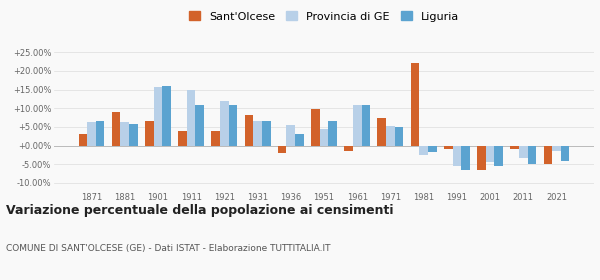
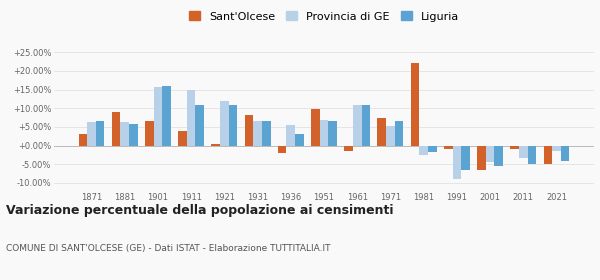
Sant'Olcese/1921: 4.0% -> 0.5%
Provincia di GE/1951: 4.5% -> 6.8%
Liguria/1971: 5.0% -> 6.6%
Provincia di GE/1991: -5.5% -> -9.0%
